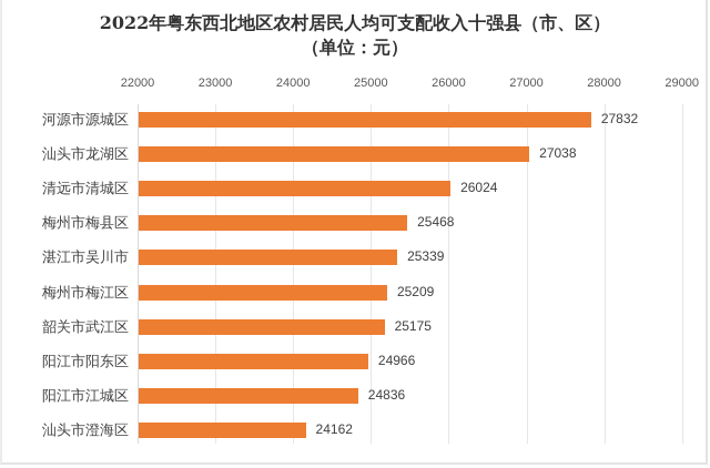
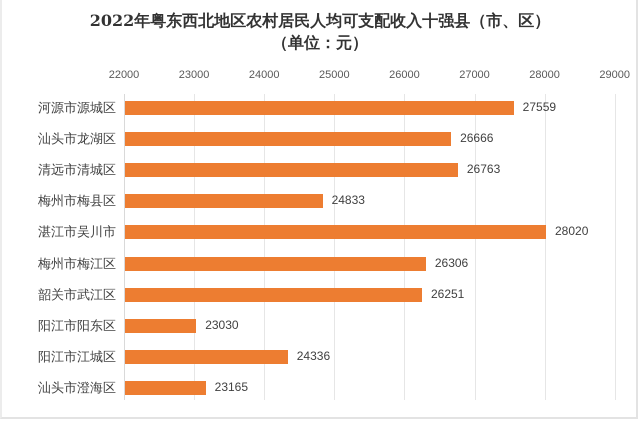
河源市源城区: 27832 -> 27559
汕头市龙湖区: 27038 -> 26666
清远市清城区: 26024 -> 26763
梅州市梅县区: 25468 -> 24833
湛江市吴川市: 25339 -> 28020
梅州市梅江区: 25209 -> 26306
韶关市武江区: 25175 -> 26251
阳江市阳东区: 24966 -> 23030
阳江市江城区: 24836 -> 24336
汕头市澄海区: 24162 -> 23165
